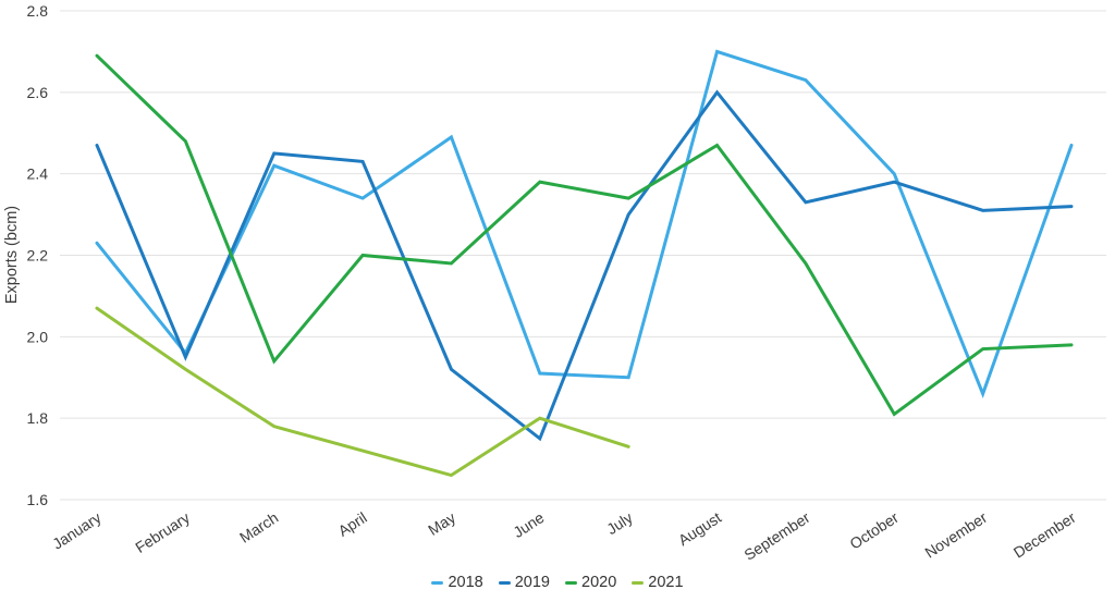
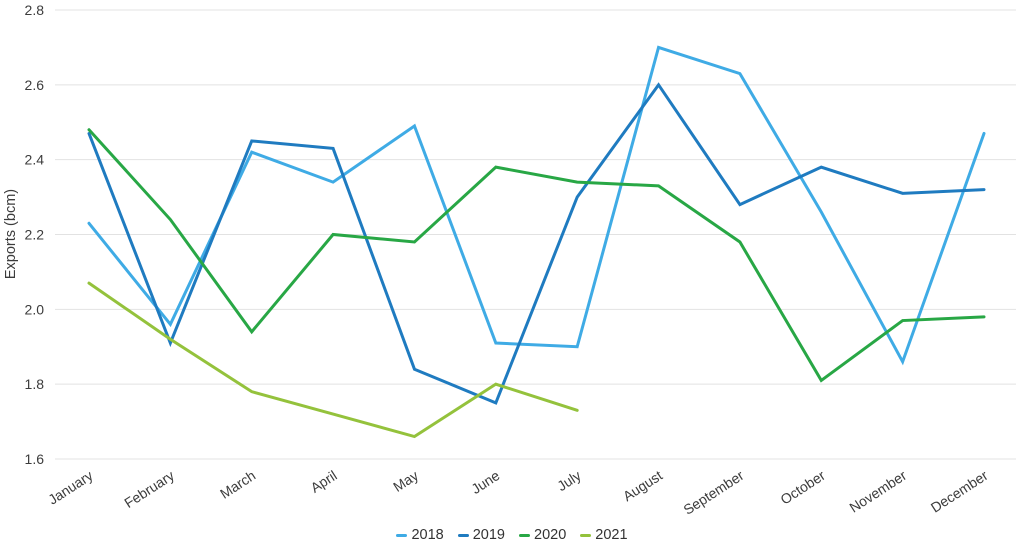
2020/January: 2.69 -> 2.48
2019/February: 1.95 -> 1.91
2020/February: 2.48 -> 2.24
2019/May: 1.92 -> 1.84
2020/August: 2.47 -> 2.33
2019/September: 2.33 -> 2.28
2018/October: 2.40 -> 2.26
